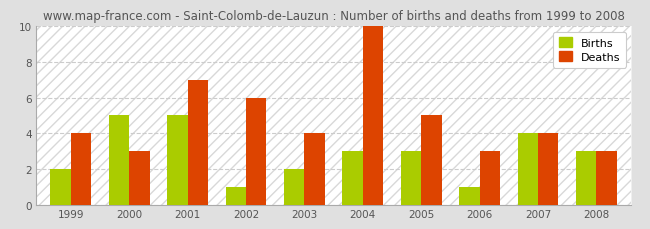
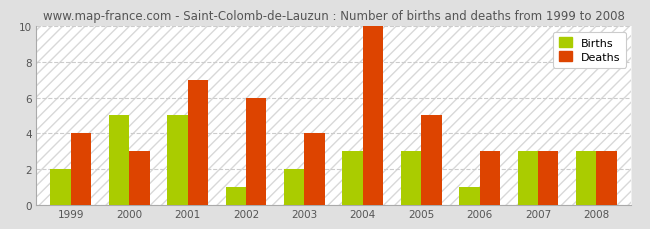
Births/2007: 4 -> 3
Deaths/2007: 4 -> 3
